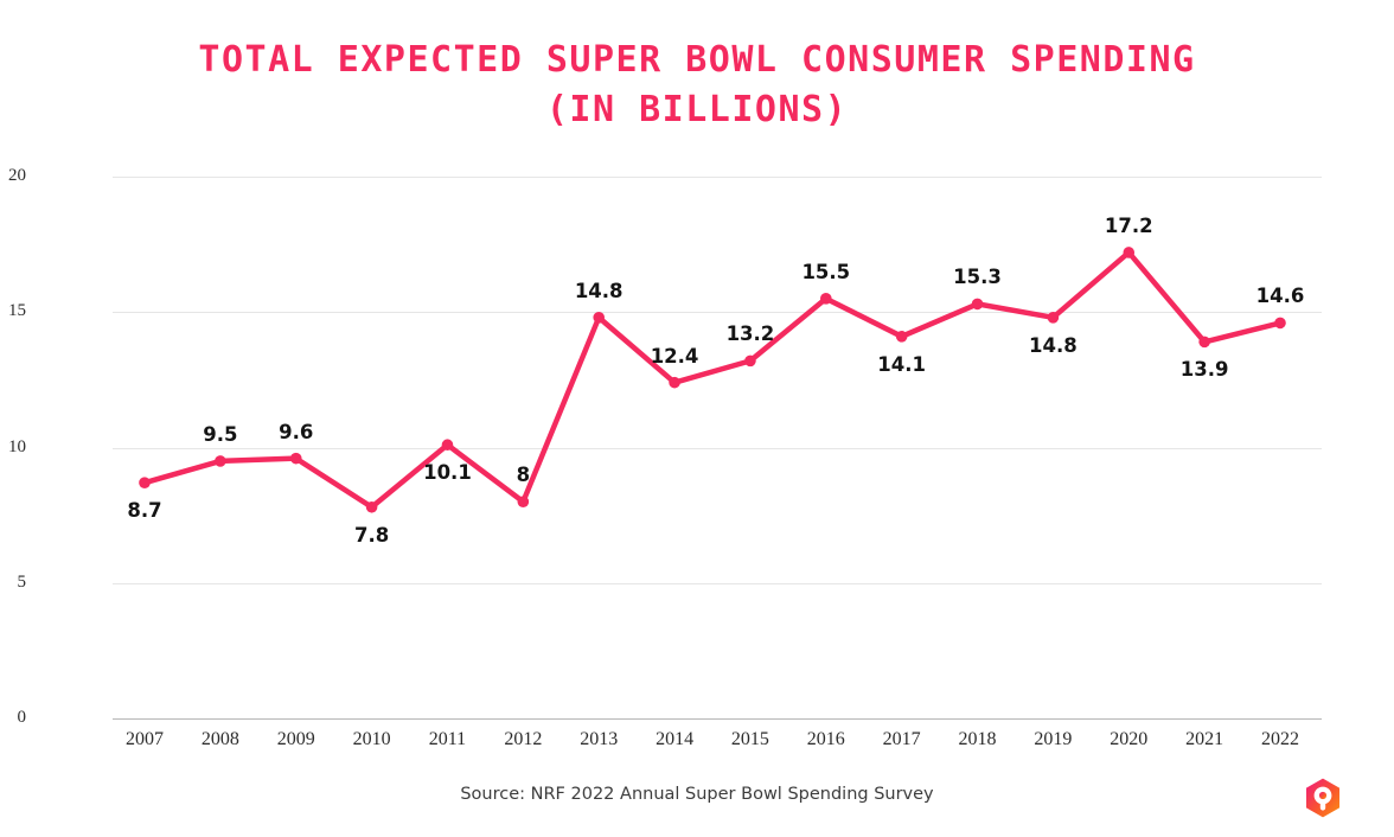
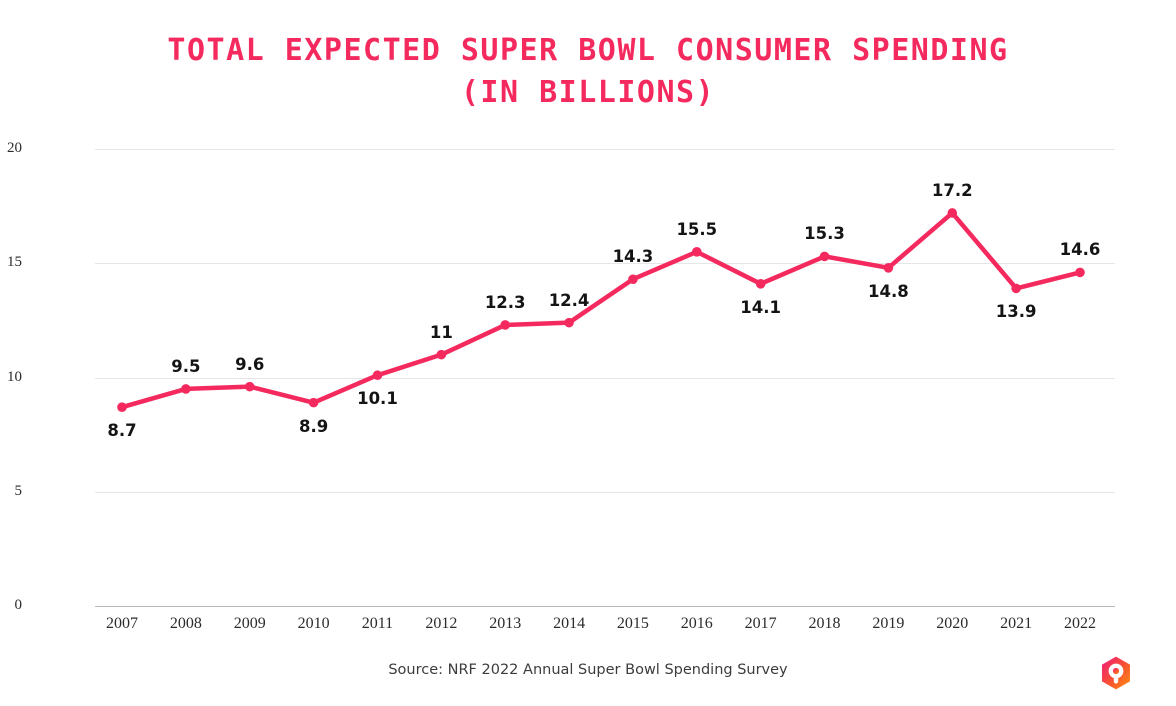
2010: 7.8 -> 8.9
2012: 8 -> 11
2013: 14.8 -> 12.3
2015: 13.2 -> 14.3
